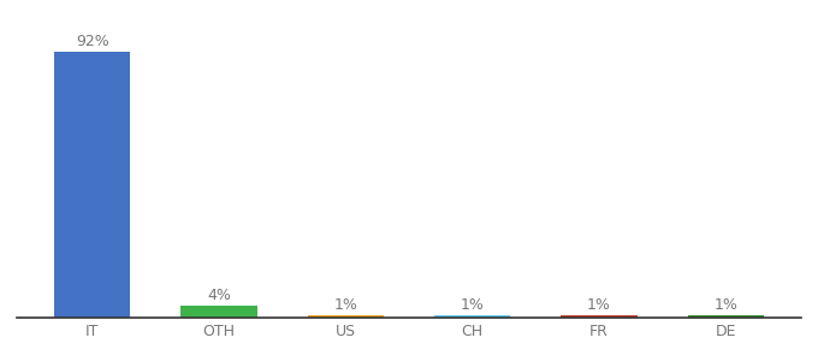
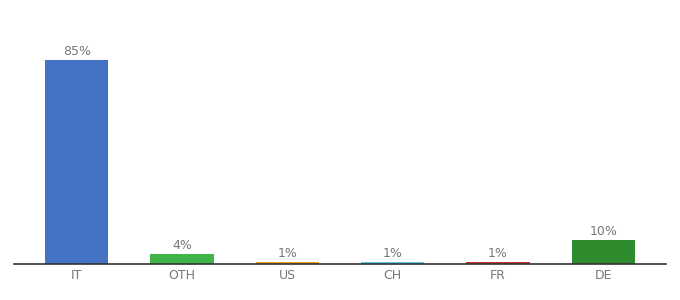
IT: 92% -> 85%
DE: 1% -> 10%
